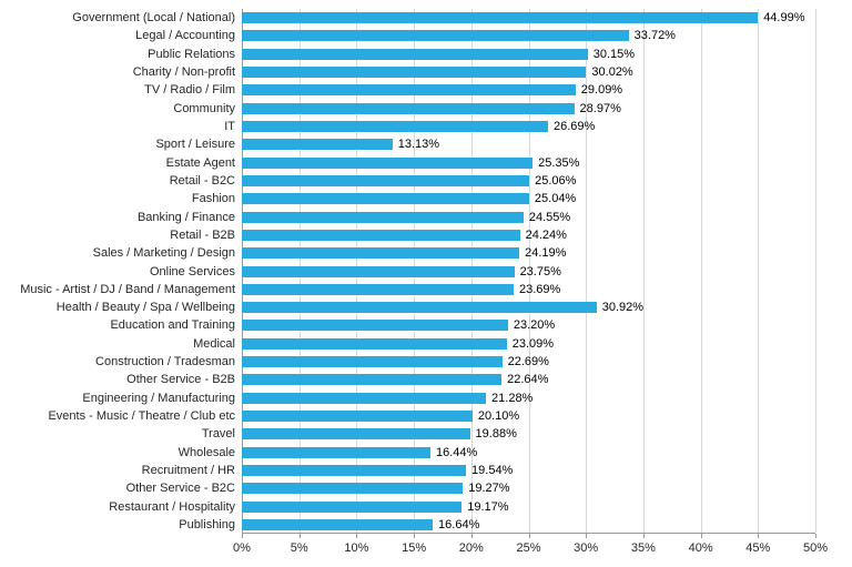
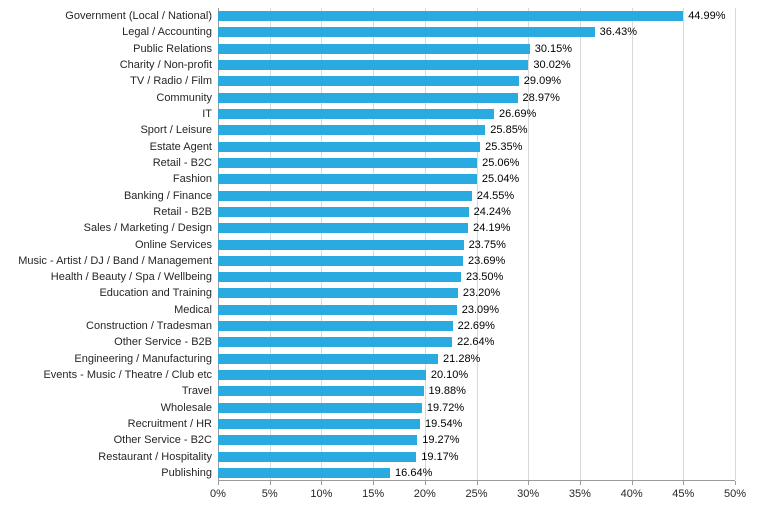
Legal / Accounting: 33.72% -> 36.43%
Sport / Leisure: 13.13% -> 25.85%
Health / Beauty / Spa / Wellbeing: 30.92% -> 23.50%
Wholesale: 16.44% -> 19.72%
